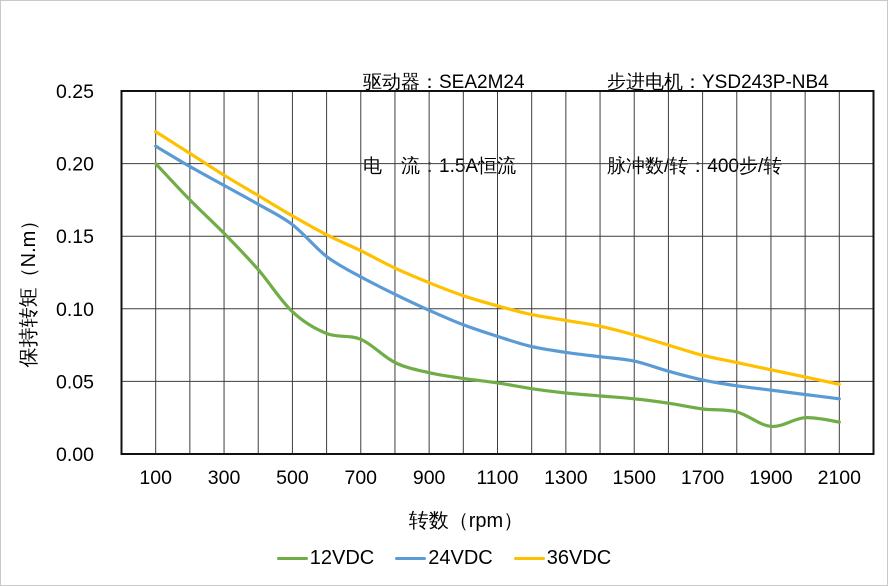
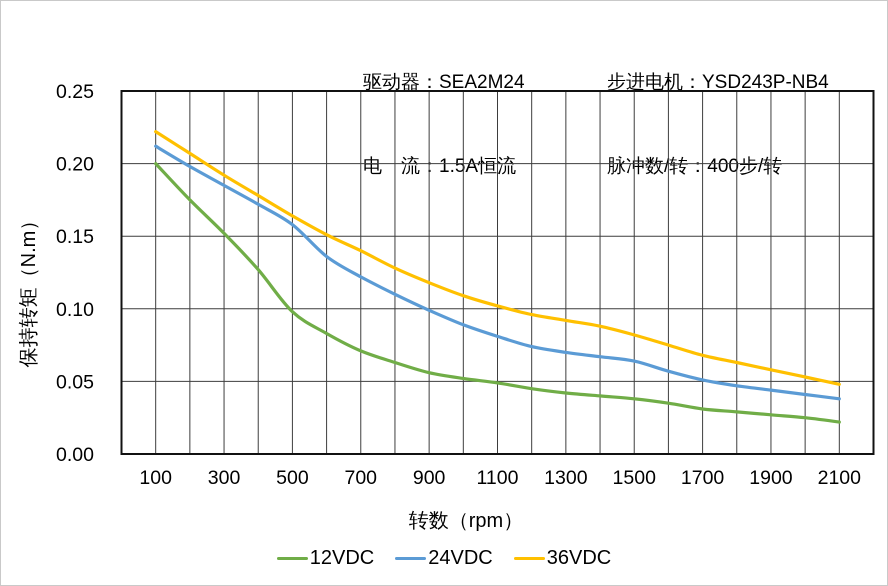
12VDC/700: 0.079 -> 0.071
12VDC/1900: 0.019 -> 0.027
